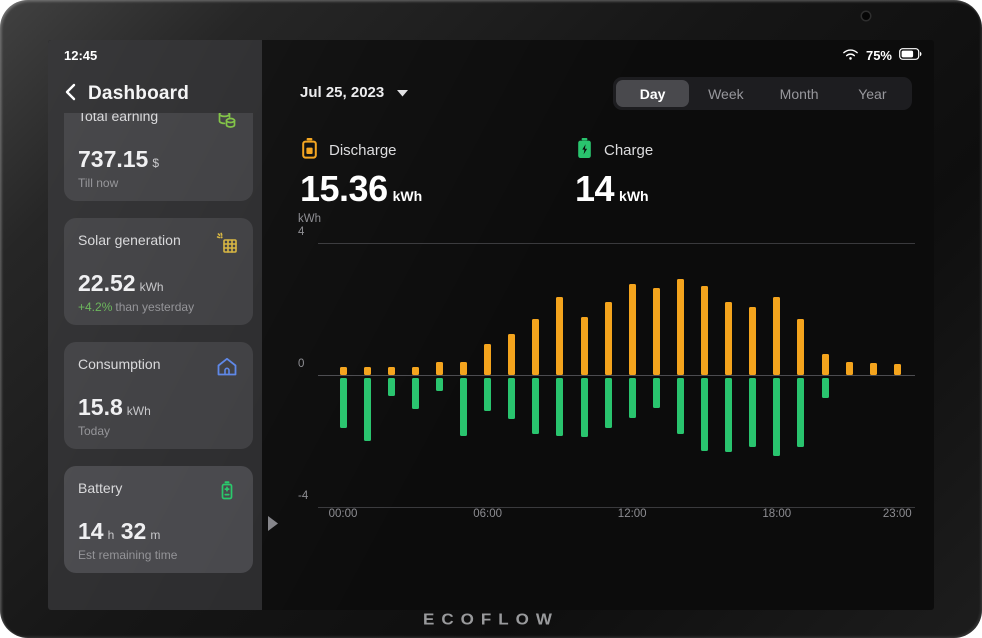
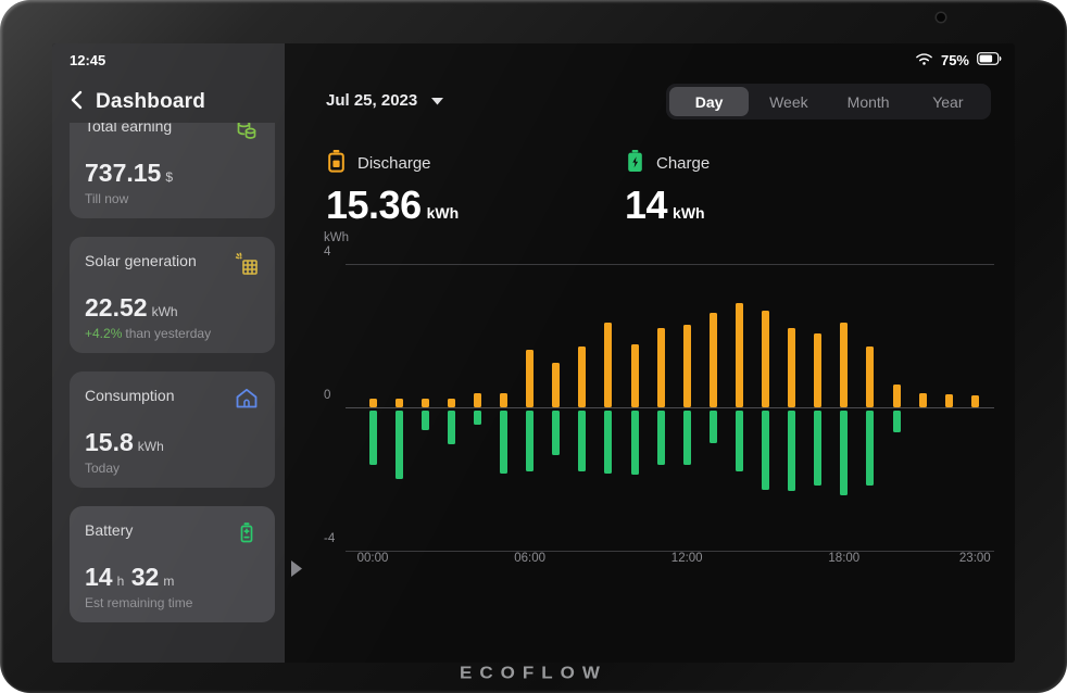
Discharge/06:00: 0.9 -> 1.6
Charge/06:00: -1.0 -> -1.7
Discharge/12:00: 2.8 -> 2.3
Charge/12:00: -1.2 -> -1.5
